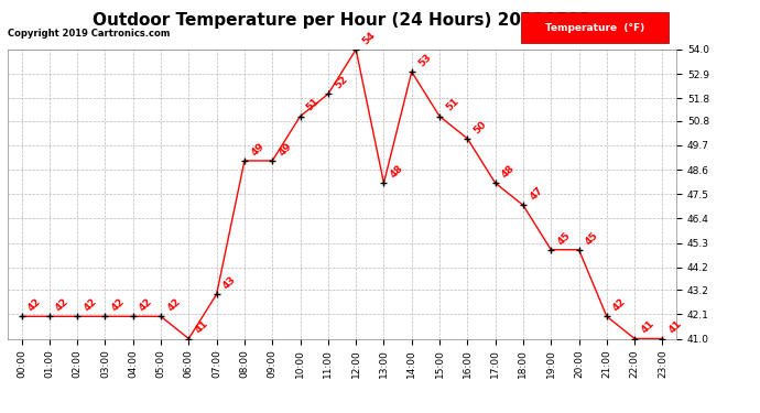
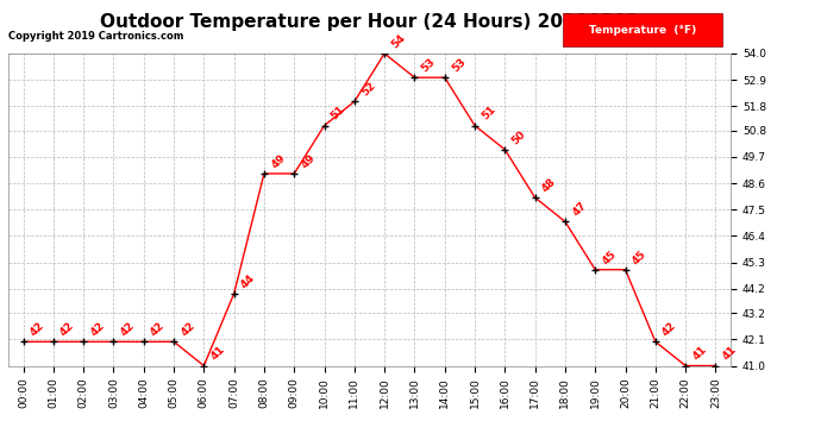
07:00: 43 -> 44
13:00: 48 -> 53
